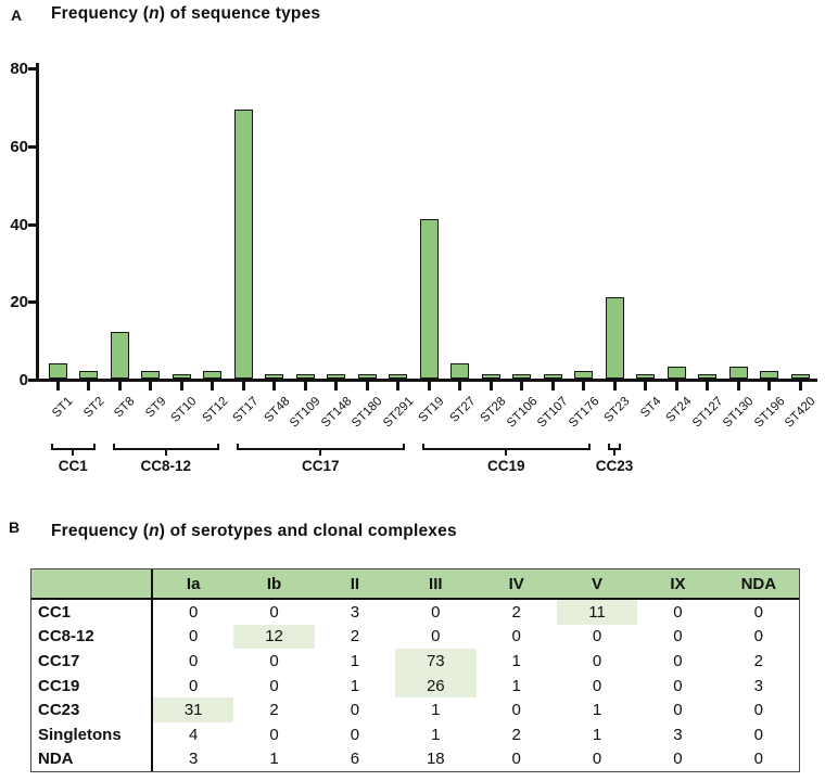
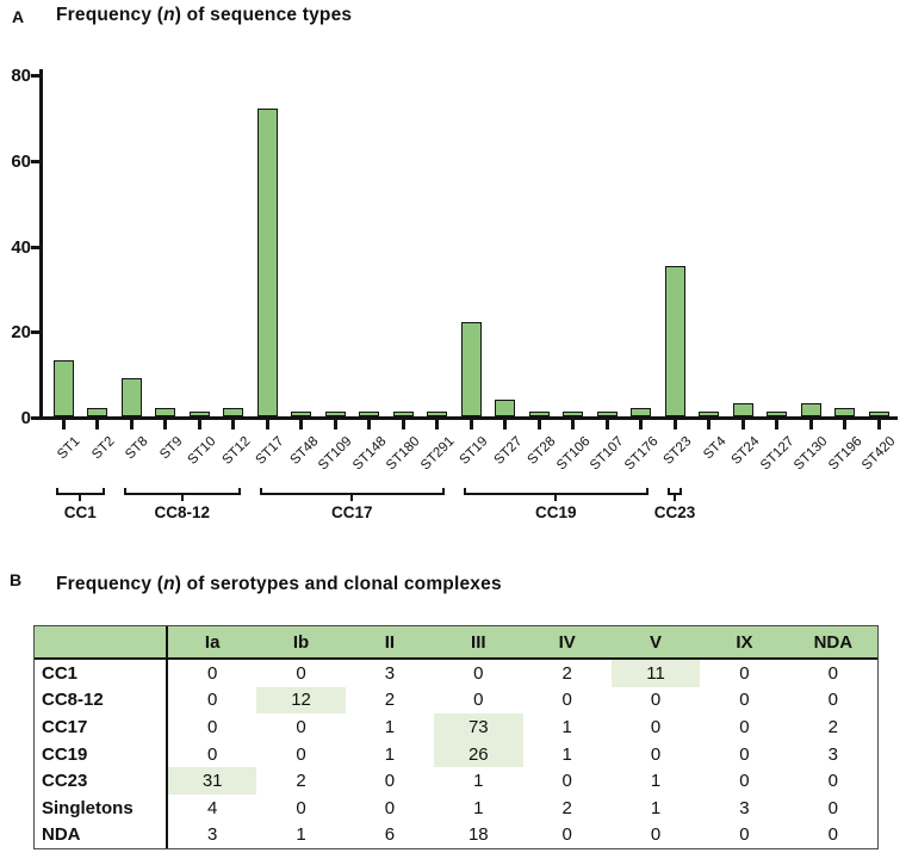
ST1: 4 -> 13
ST8: 12 -> 9
ST17: 69 -> 72
ST19: 41 -> 22
ST23: 21 -> 35
